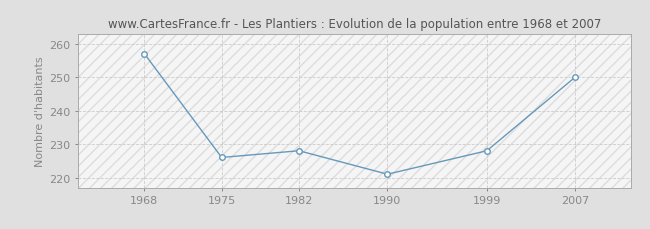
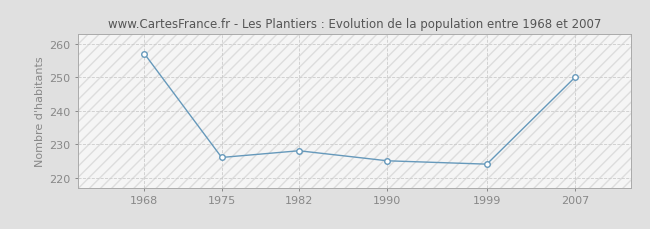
1990: 221 -> 225
1999: 228 -> 224
